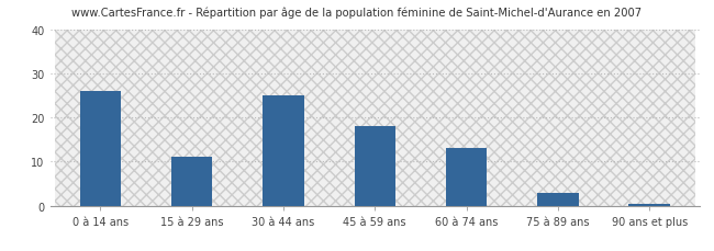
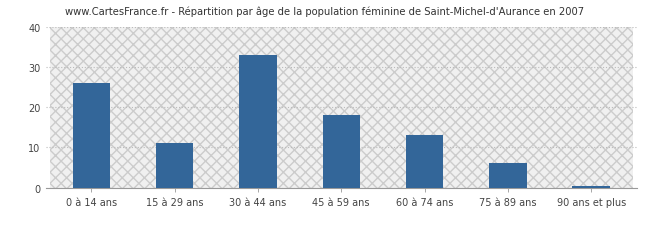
30 à 44 ans: 25.0 -> 33.0
75 à 89 ans: 3.0 -> 6.0
